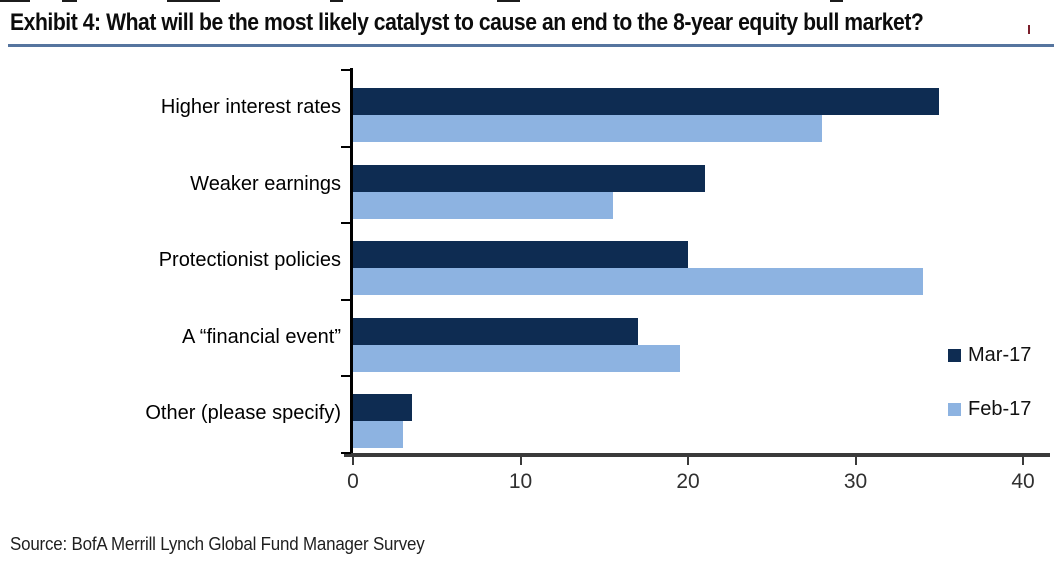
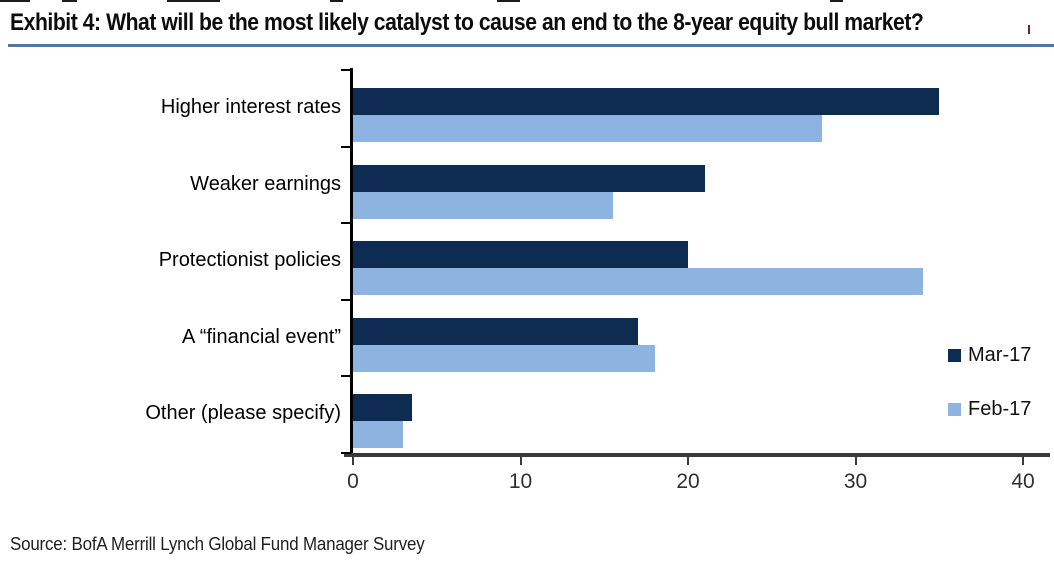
Feb-17/A “financial event”: 19.5 -> 18.0
